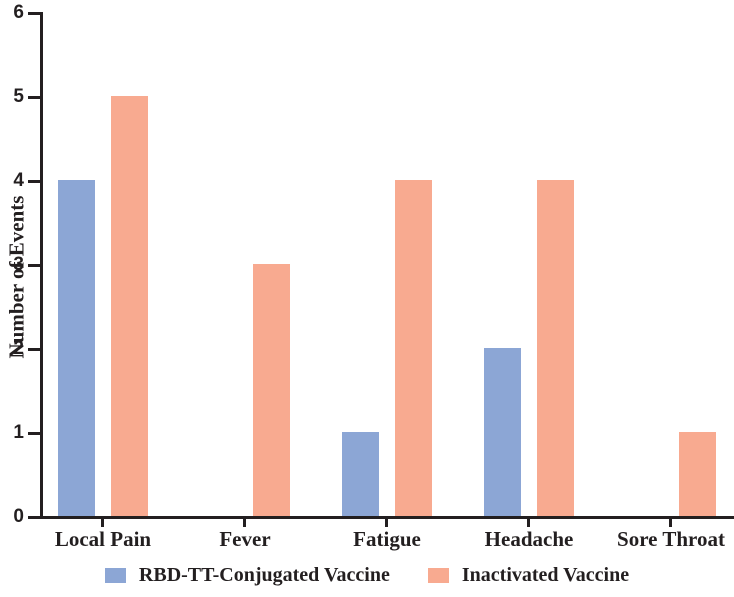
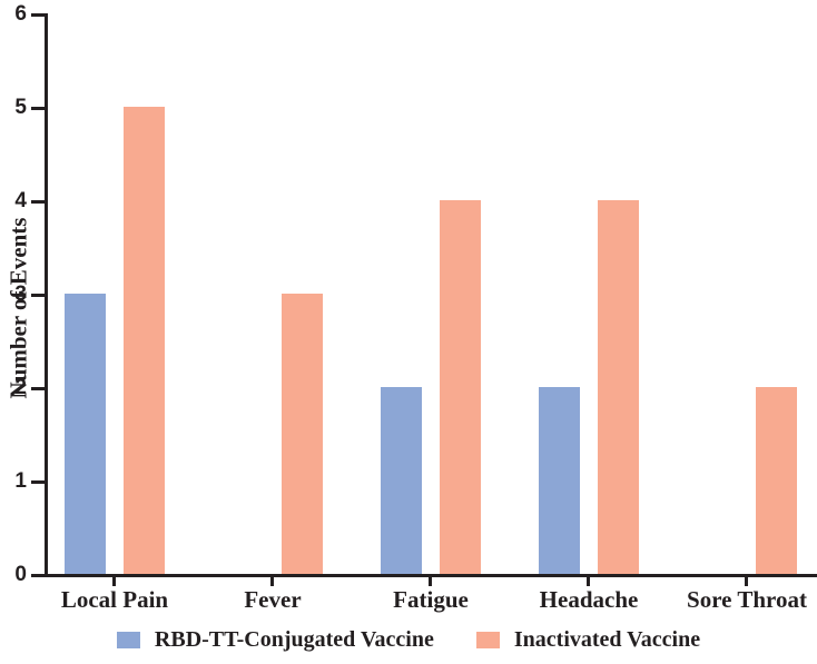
RBD-TT-Conjugated Vaccine/Local Pain: 4 -> 3
RBD-TT-Conjugated Vaccine/Fatigue: 1 -> 2
Inactivated Vaccine/Sore Throat: 1 -> 2
